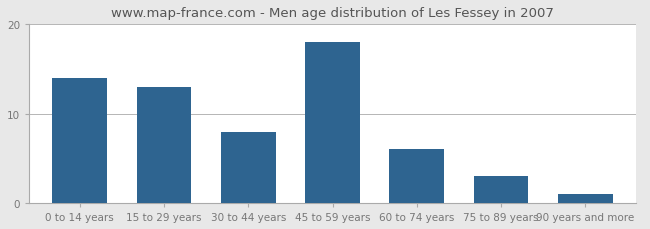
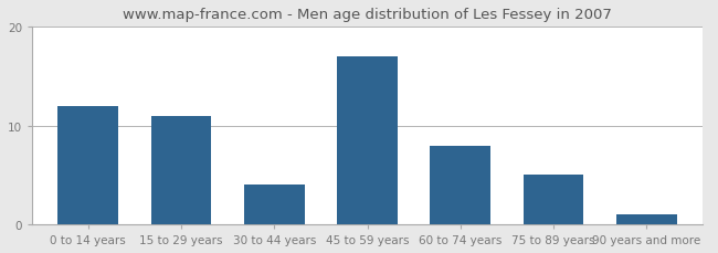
0 to 14 years: 14 -> 12
15 to 29 years: 13 -> 11
30 to 44 years: 8 -> 4
45 to 59 years: 18 -> 17
60 to 74 years: 6 -> 8
75 to 89 years: 3 -> 5
